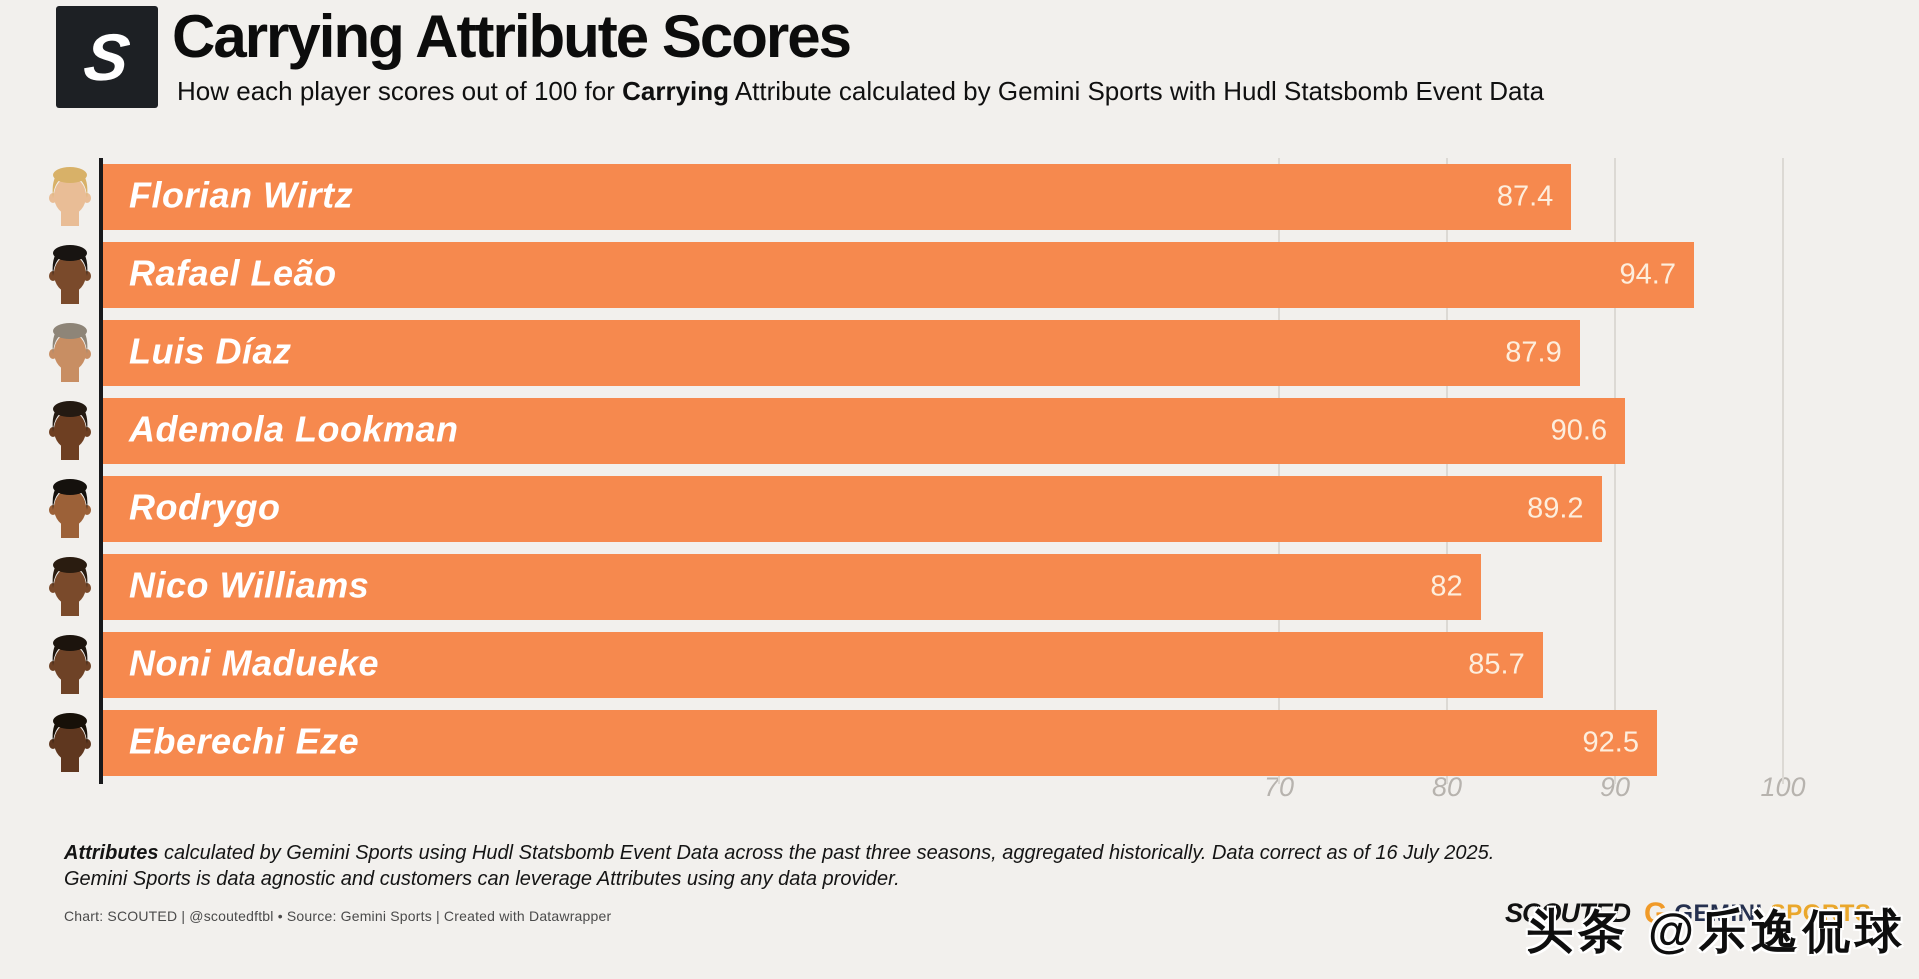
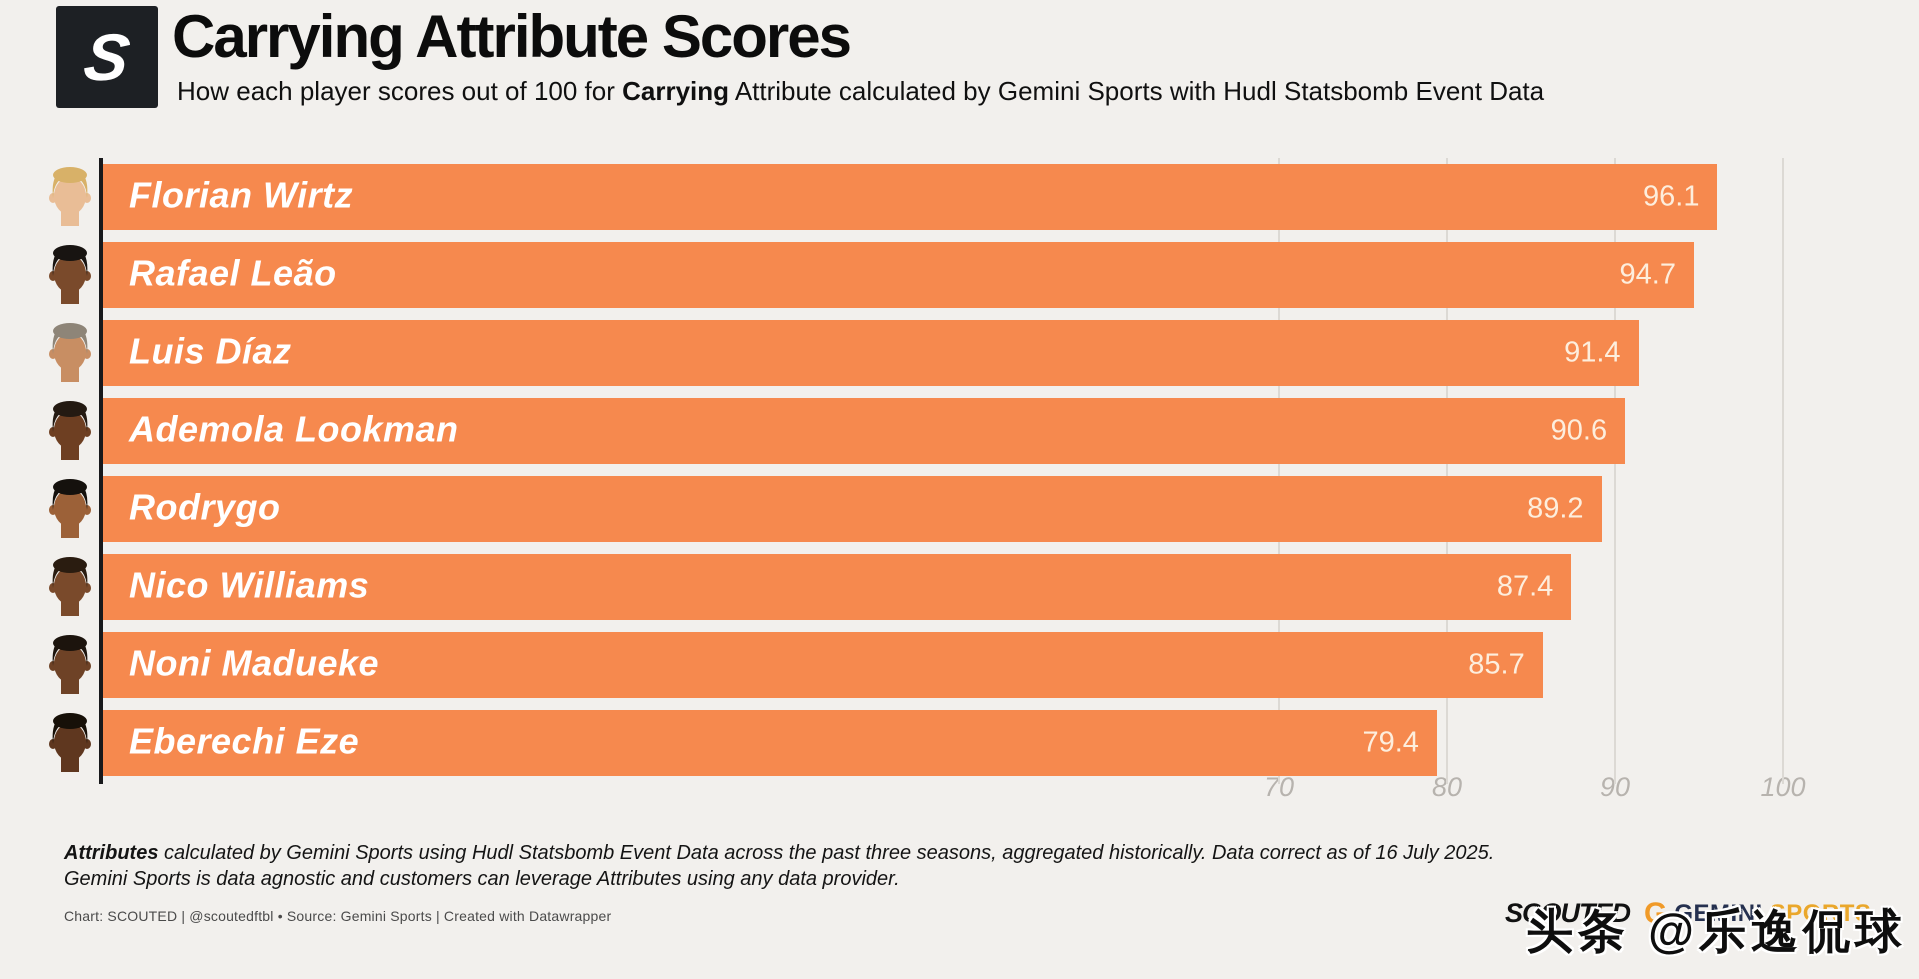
Florian Wirtz: 87.4 -> 96.1
Luis Díaz: 87.9 -> 91.4
Nico Williams: 82 -> 87.4
Eberechi Eze: 92.5 -> 79.4
